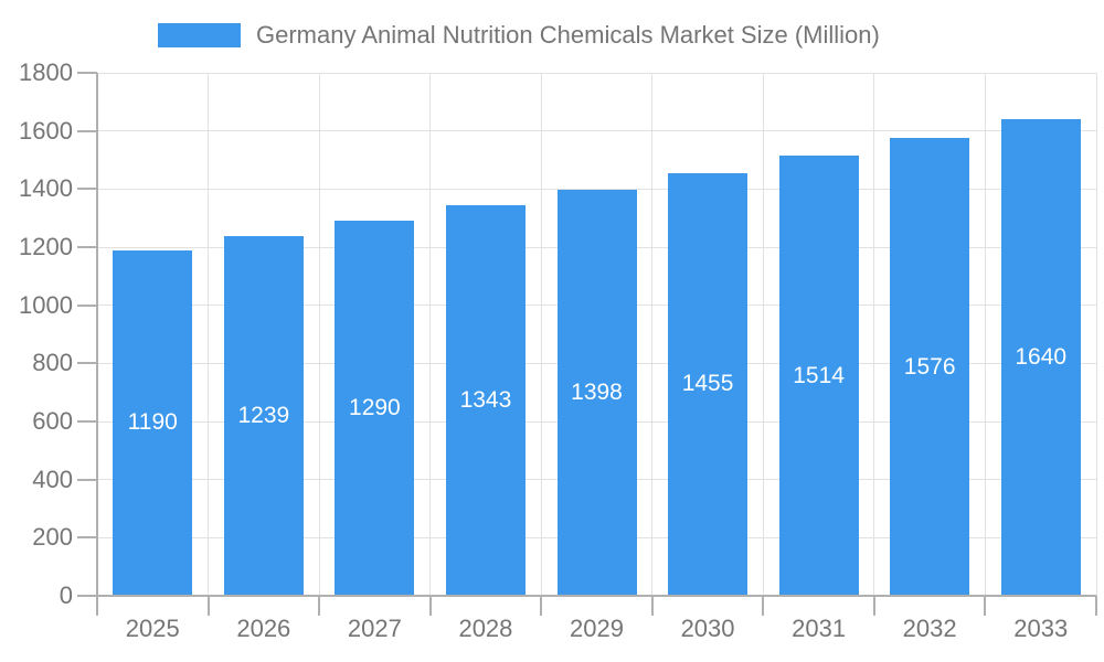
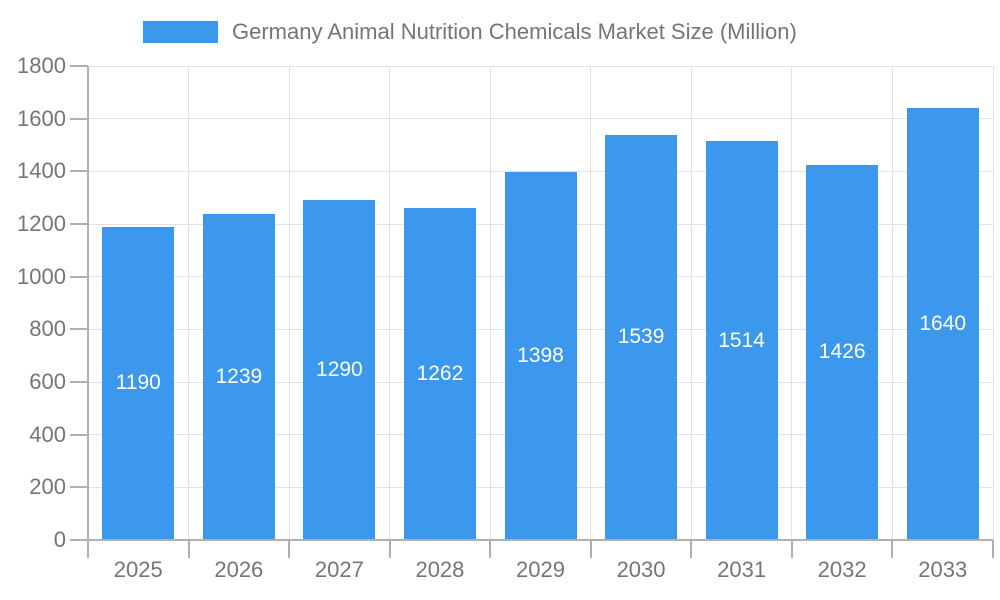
2028: 1343 -> 1262
2030: 1455 -> 1539
2032: 1576 -> 1426
